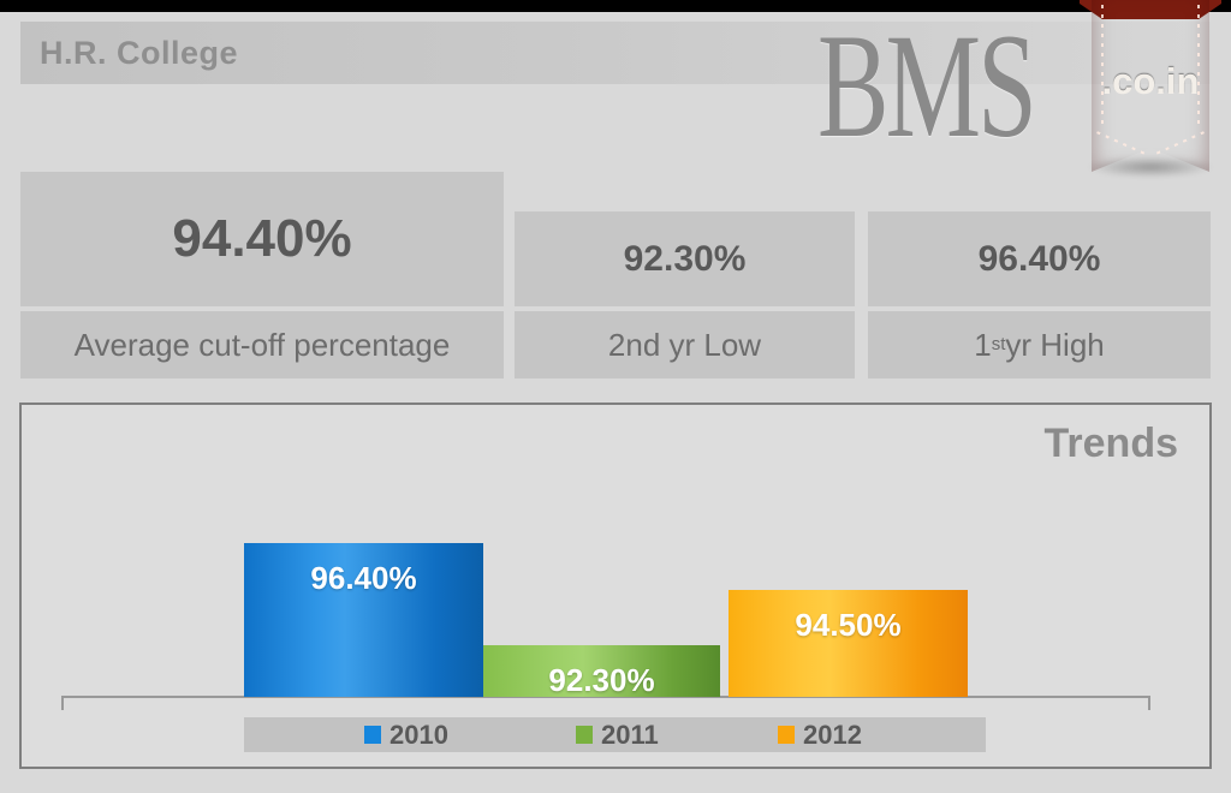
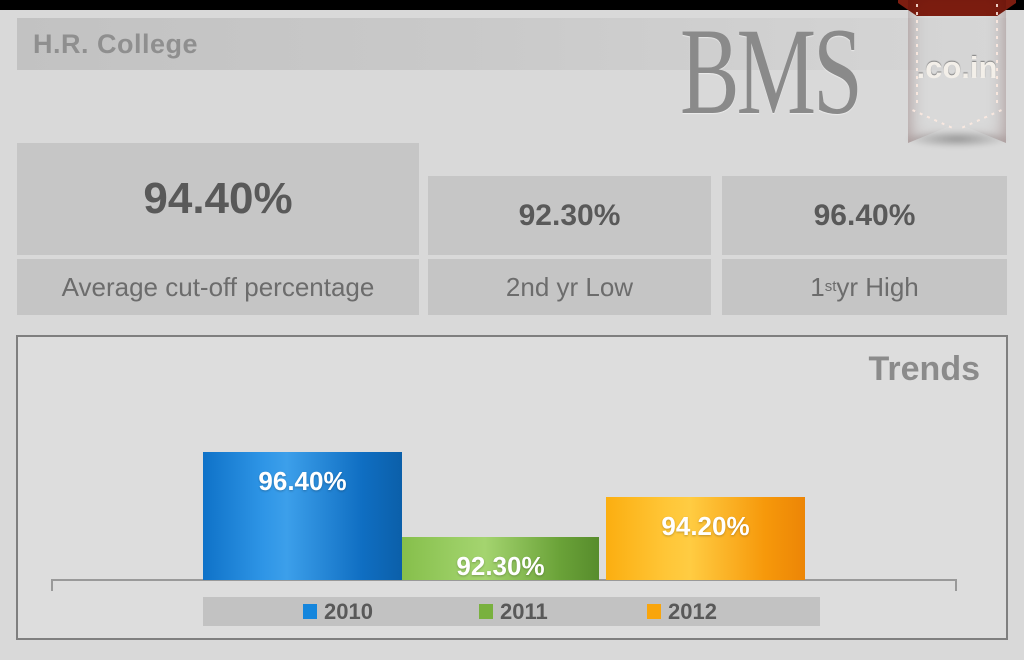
2012: 94.50% -> 94.20%
